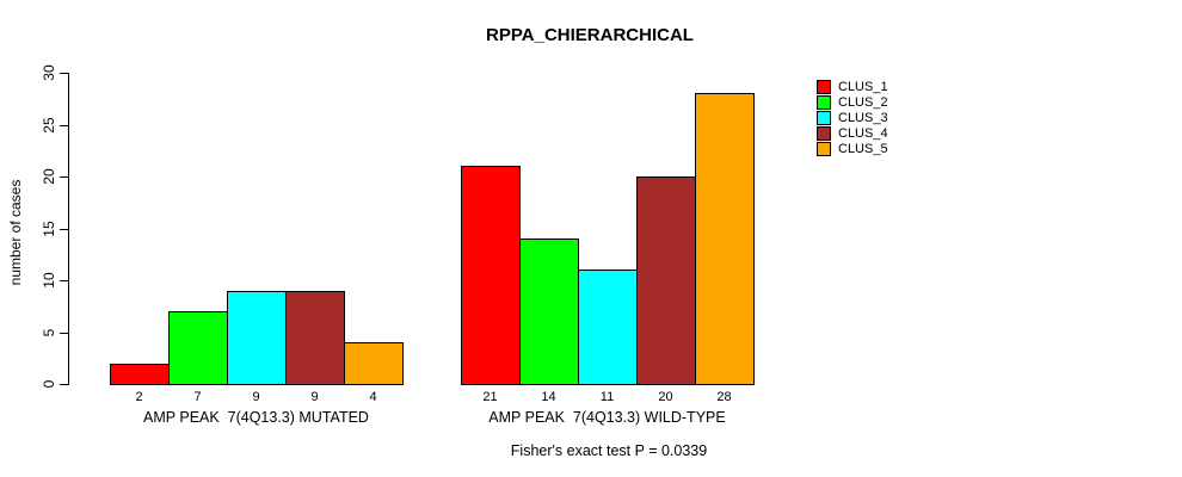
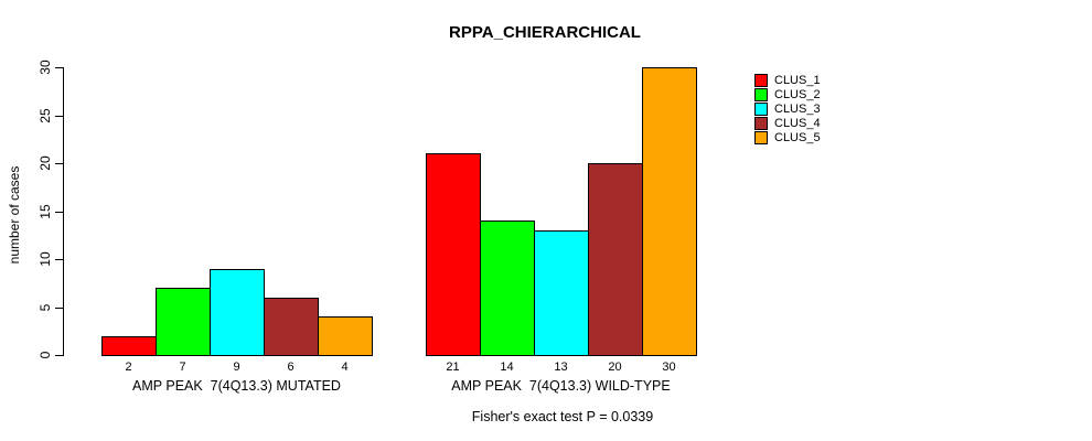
CLUS_4/AMP PEAK 7(4Q13.3) MUTATED: 9 -> 6
CLUS_3/AMP PEAK 7(4Q13.3) WILD-TYPE: 11 -> 13
CLUS_5/AMP PEAK 7(4Q13.3) WILD-TYPE: 28 -> 30
